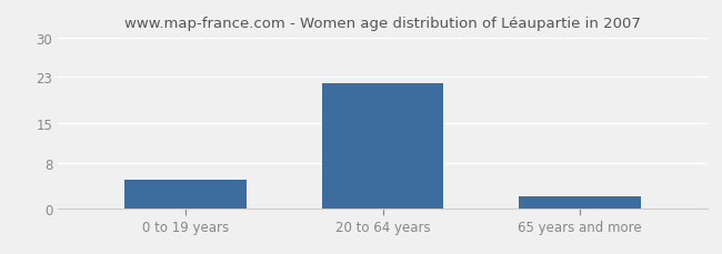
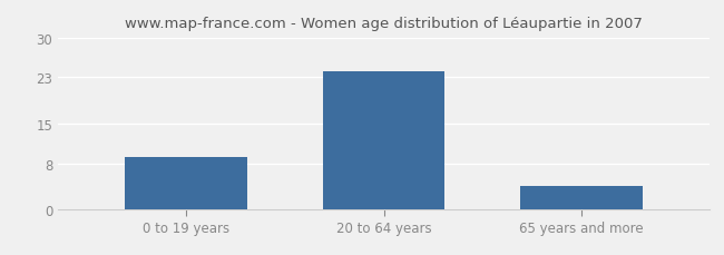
0 to 19 years: 5 -> 9
20 to 64 years: 22 -> 24
65 years and more: 2 -> 4
